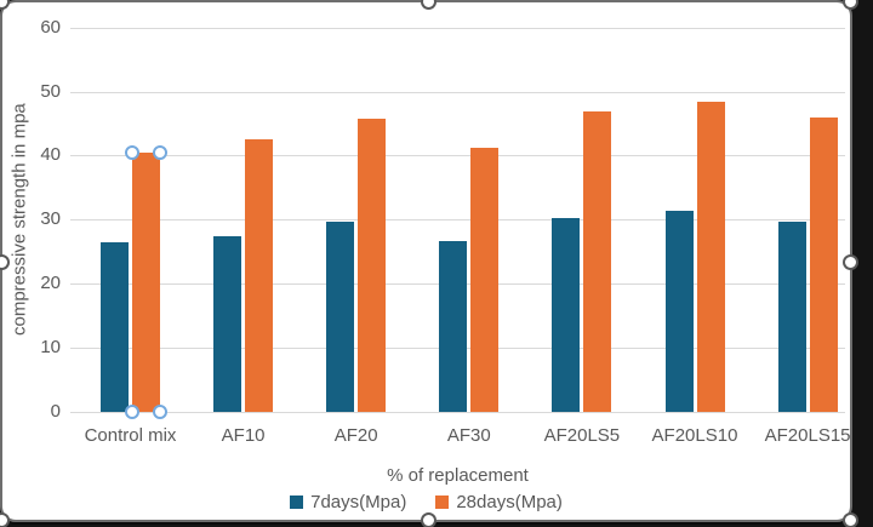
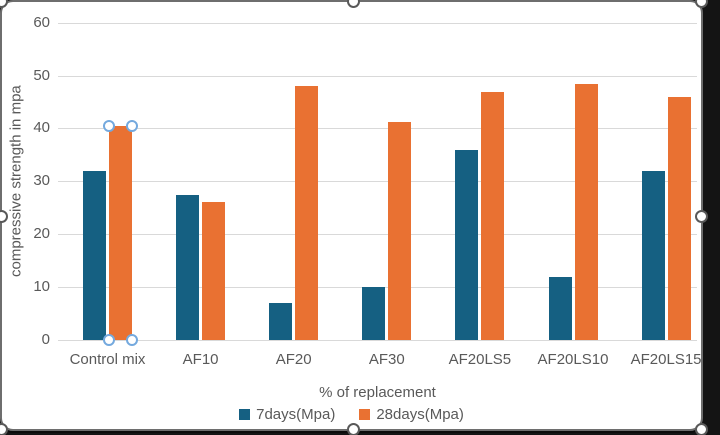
7days(Mpa)/Control mix: 26 -> 32
28days(Mpa)/AF10: 42 -> 26
7days(Mpa)/AF20: 30 -> 7
28days(Mpa)/AF20: 46 -> 48
7days(Mpa)/AF30: 27 -> 10
7days(Mpa)/AF20LS5: 30 -> 36
7days(Mpa)/AF20LS10: 31 -> 12
7days(Mpa)/AF20LS15: 30 -> 32
